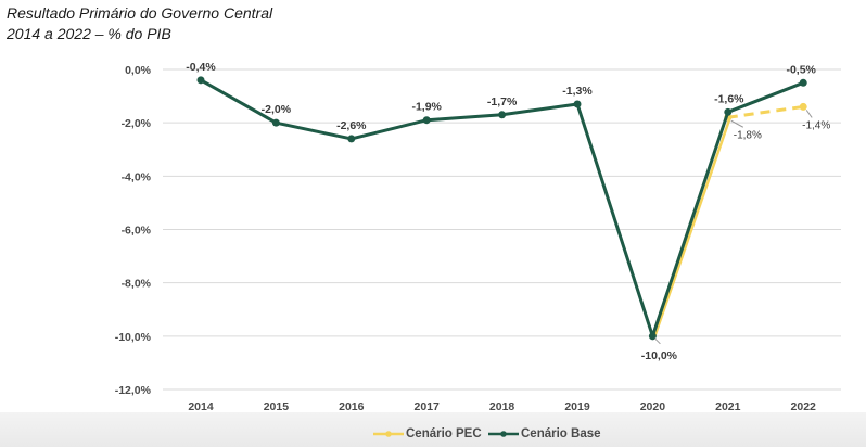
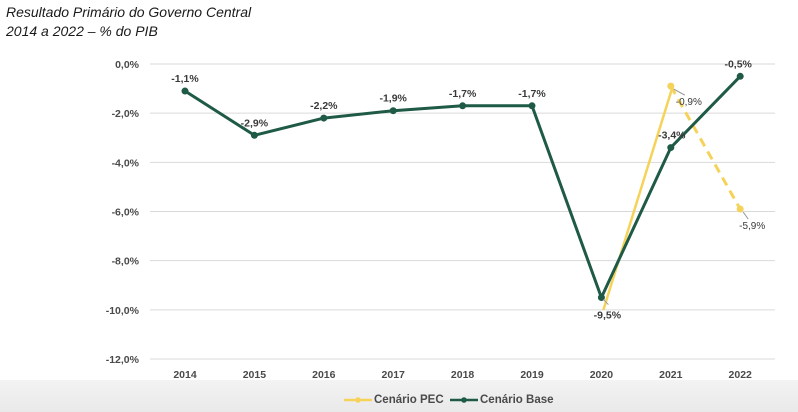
Cenário Base/2014: -0,4% -> -1,1%
Cenário Base/2015: -2,0% -> -2,9%
Cenário Base/2016: -2,6% -> -2,2%
Cenário Base/2019: -1,3% -> -1,7%
Cenário Base/2020: -10,0% -> -9,5%
Cenário PEC/2021: -1,8% -> -0,9%
Cenário Base/2021: -1,6% -> -3,4%
Cenário PEC/2022: -1,4% -> -5,9%
